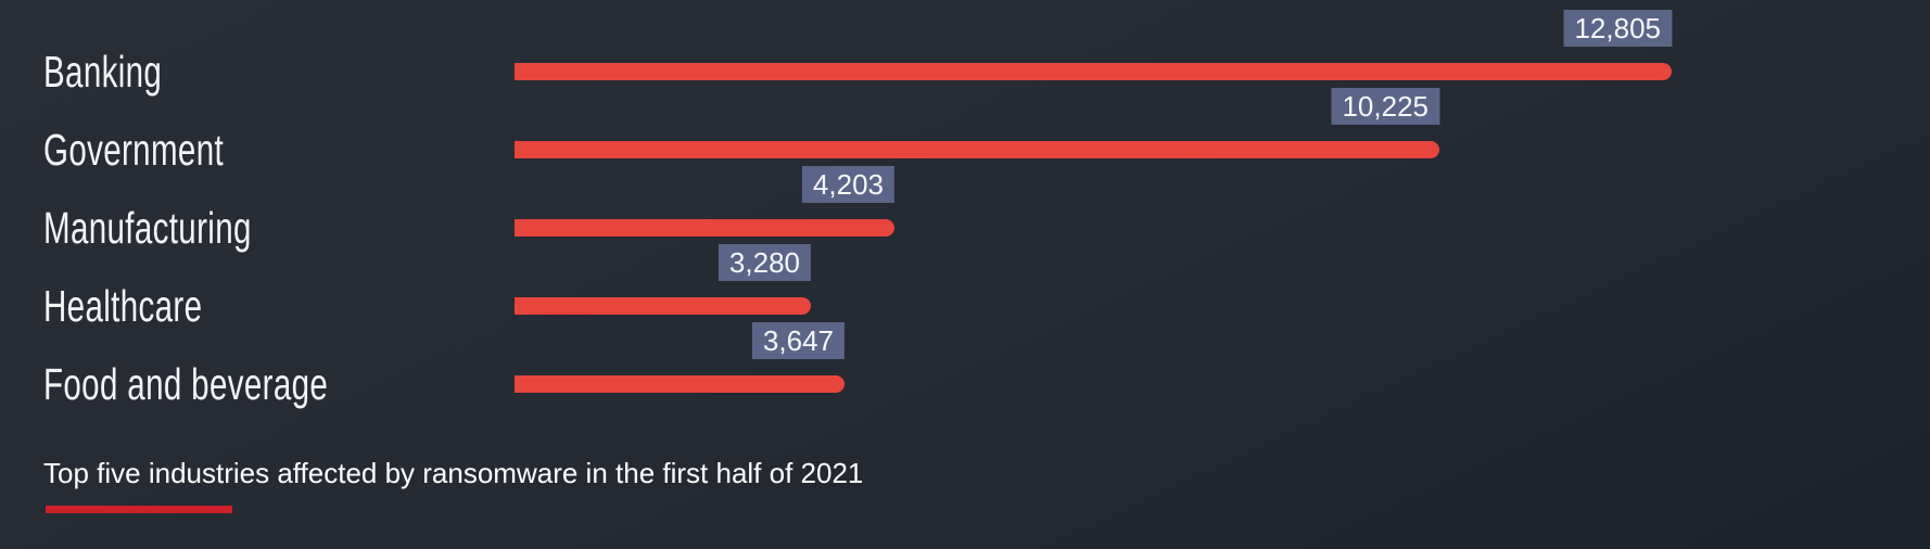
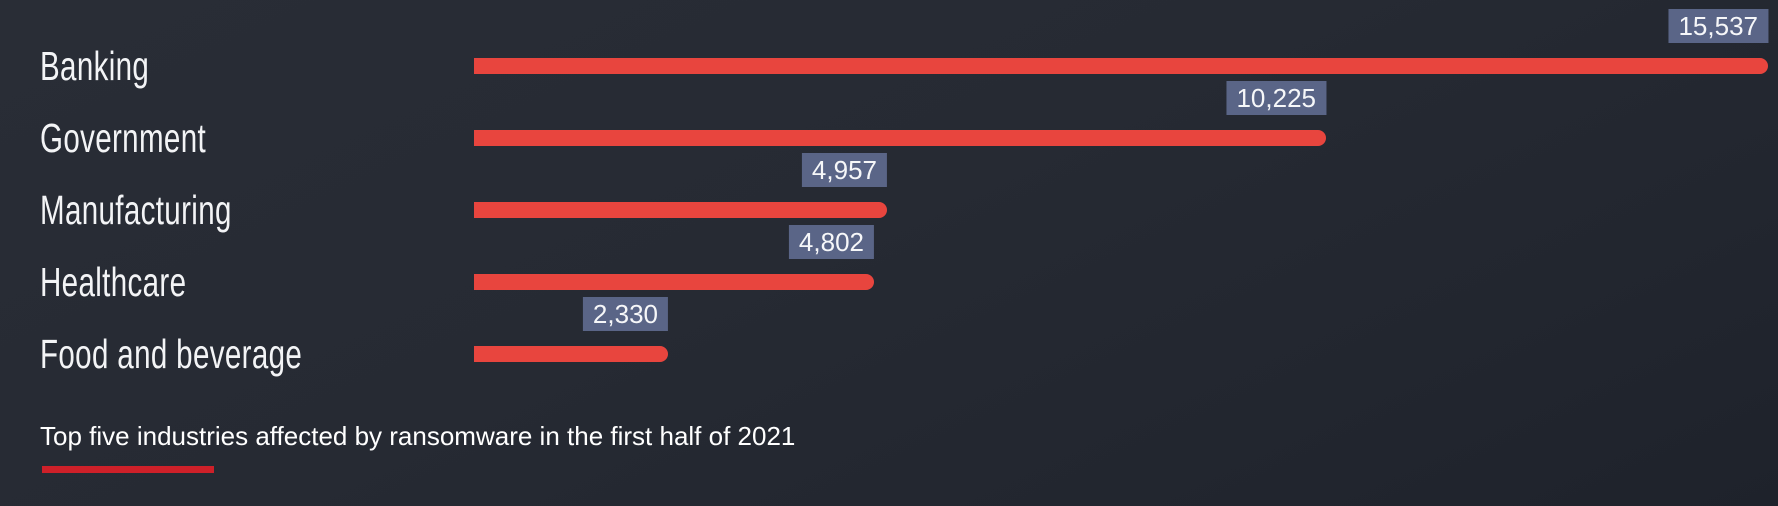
Banking: 12,805 -> 15,537
Manufacturing: 4,203 -> 4,957
Healthcare: 3,280 -> 4,802
Food and beverage: 3,647 -> 2,330
